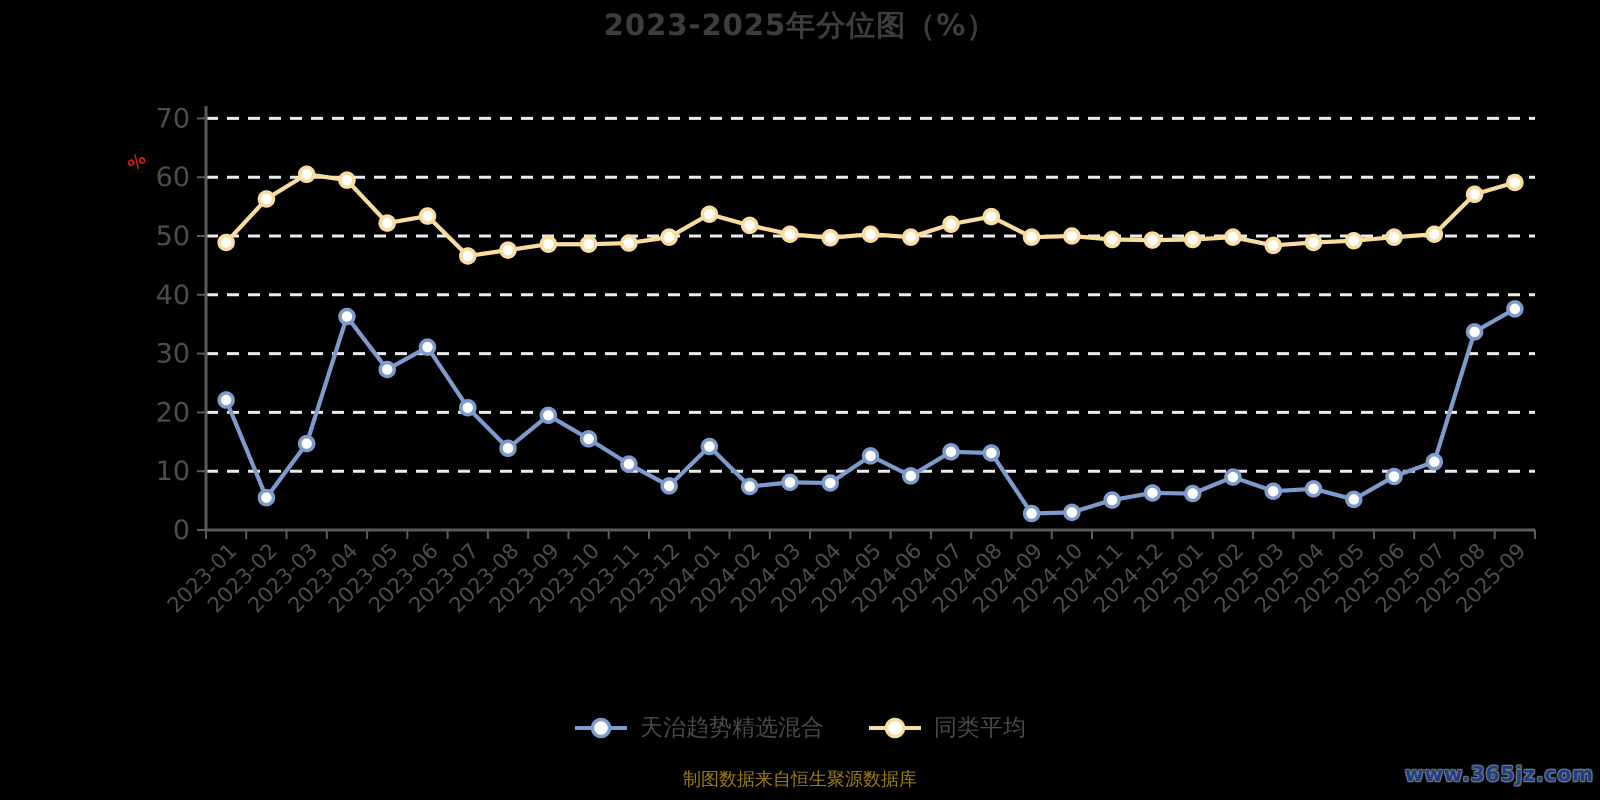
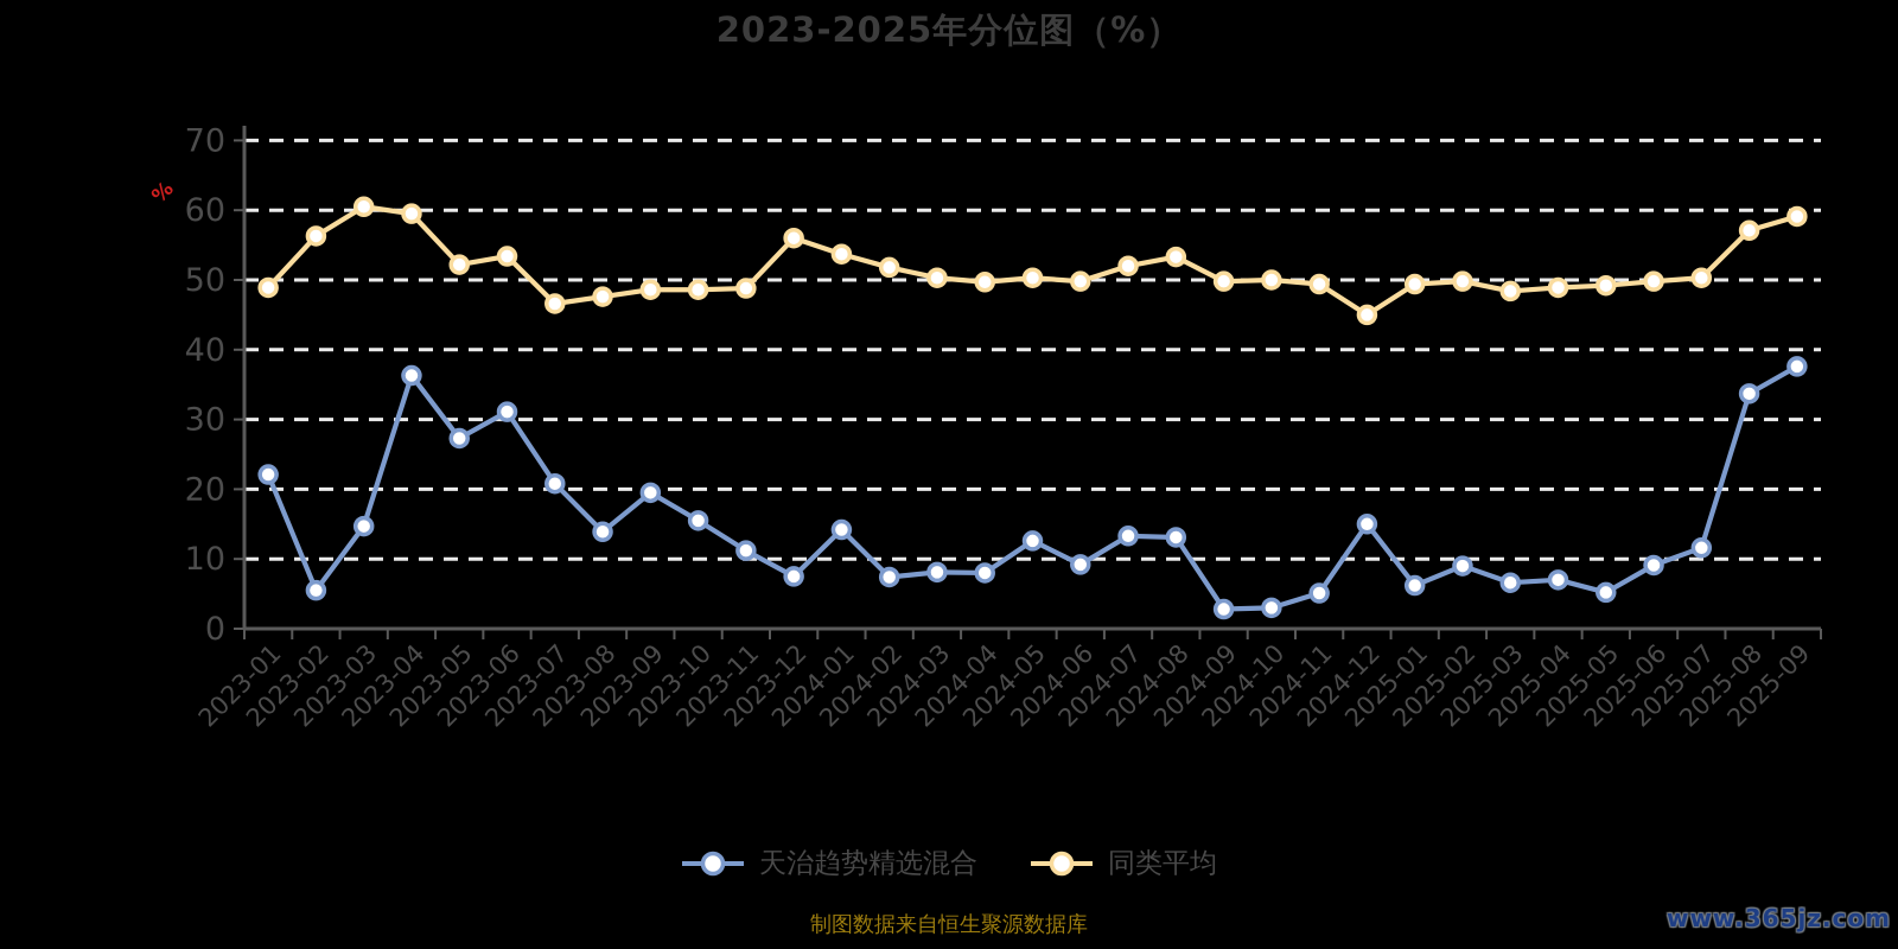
同类平均/2023-12: 50 -> 56
天治趋势精选混合/2024-12: 6 -> 15
同类平均/2024-12: 49 -> 45
